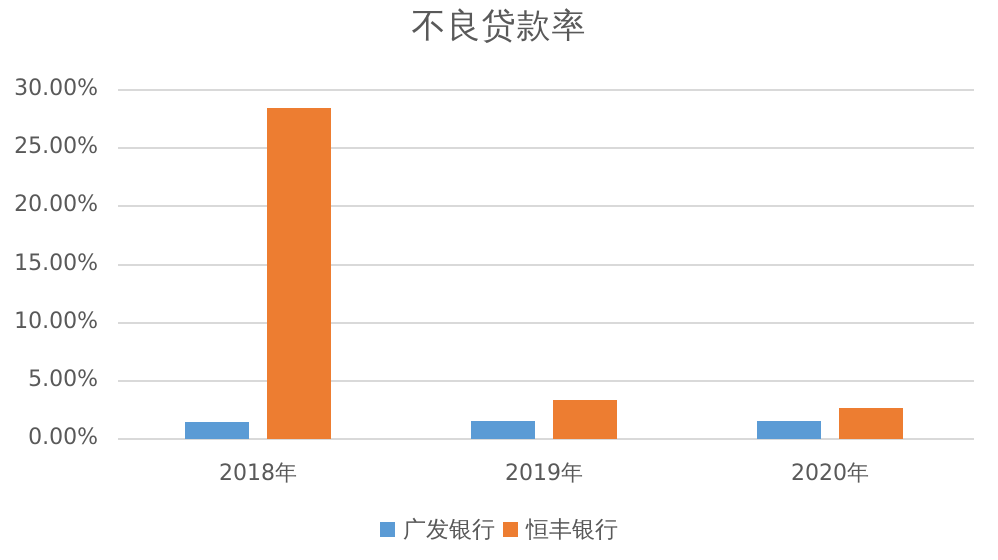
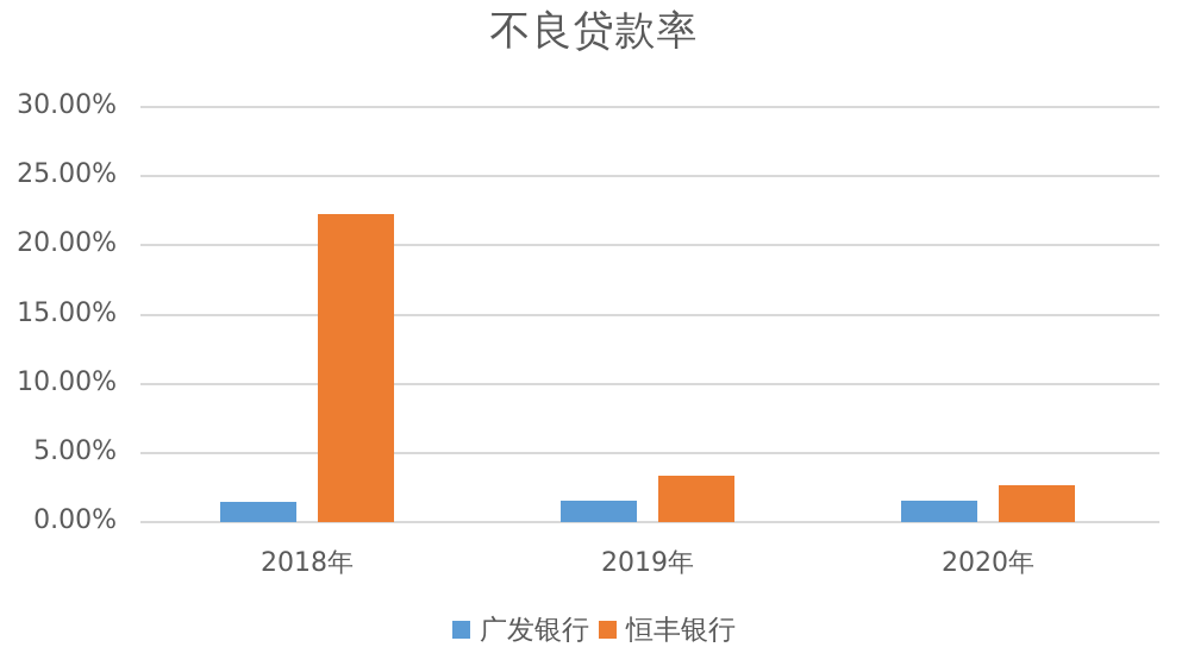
恒丰银行/2018年: 28.5% -> 22.3%
